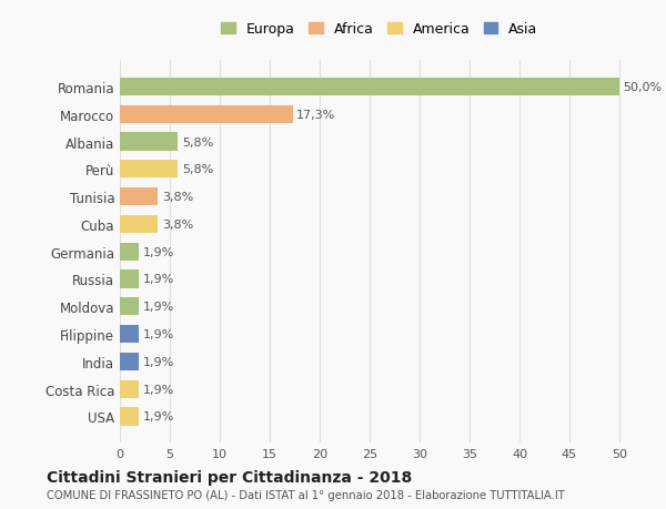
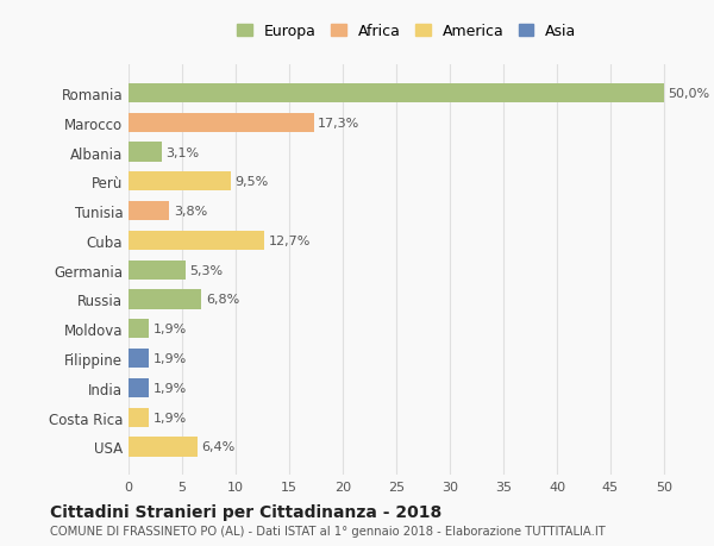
Albania: 5,8% -> 3,1%
Perù: 5,8% -> 9,5%
Cuba: 3,8% -> 12,7%
Germania: 1,9% -> 5,3%
Russia: 1,9% -> 6,8%
USA: 1,9% -> 6,4%
